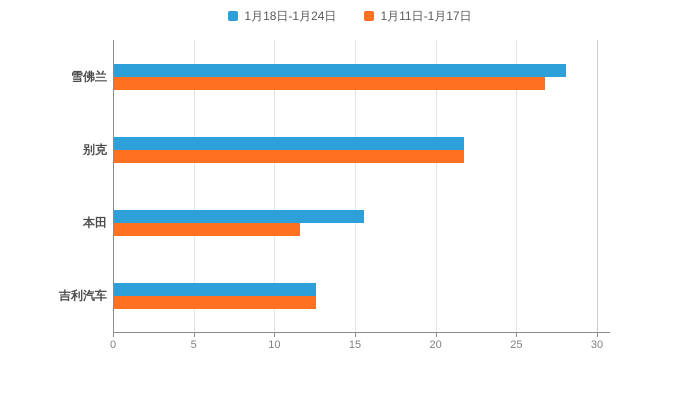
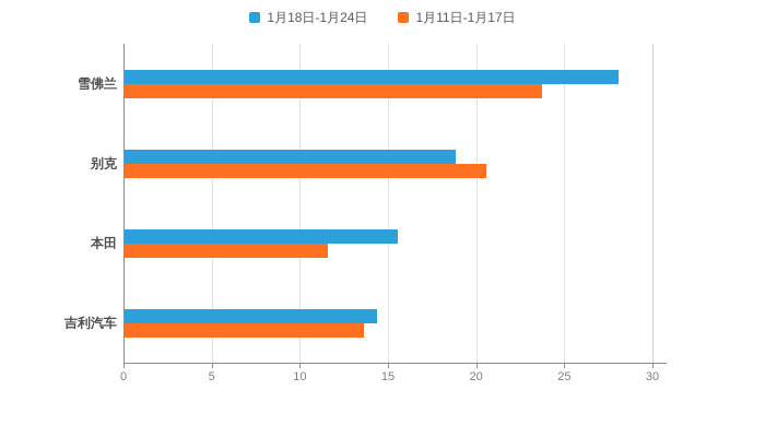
1月11日-1月17日/雪佛兰: 26.7 -> 23.7
1月18日-1月24日/别克: 21.7 -> 18.8
1月11日-1月17日/别克: 21.7 -> 20.5
1月18日-1月24日/吉利汽车: 12.5 -> 14.3
1月11日-1月17日/吉利汽车: 12.5 -> 13.6
